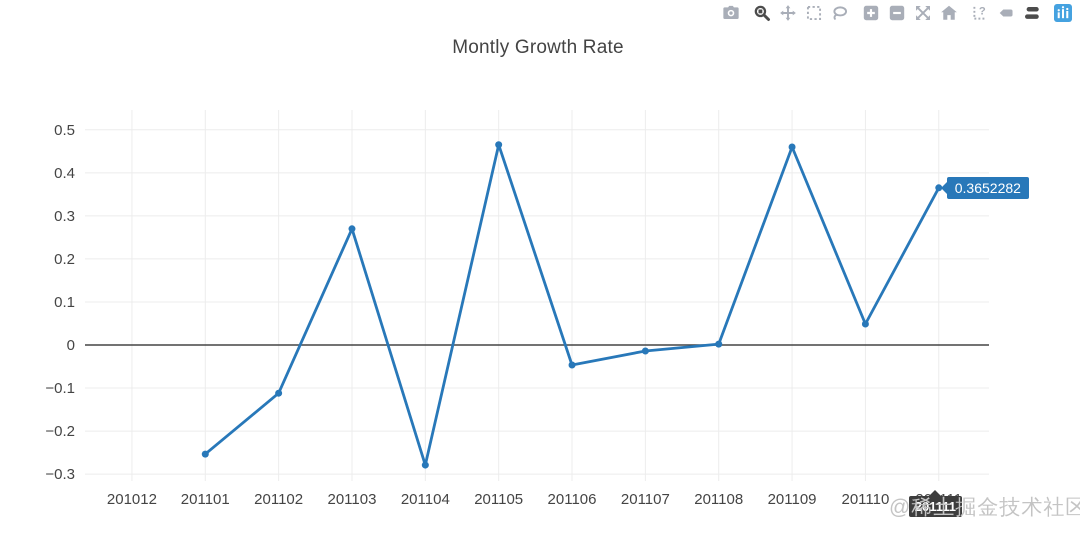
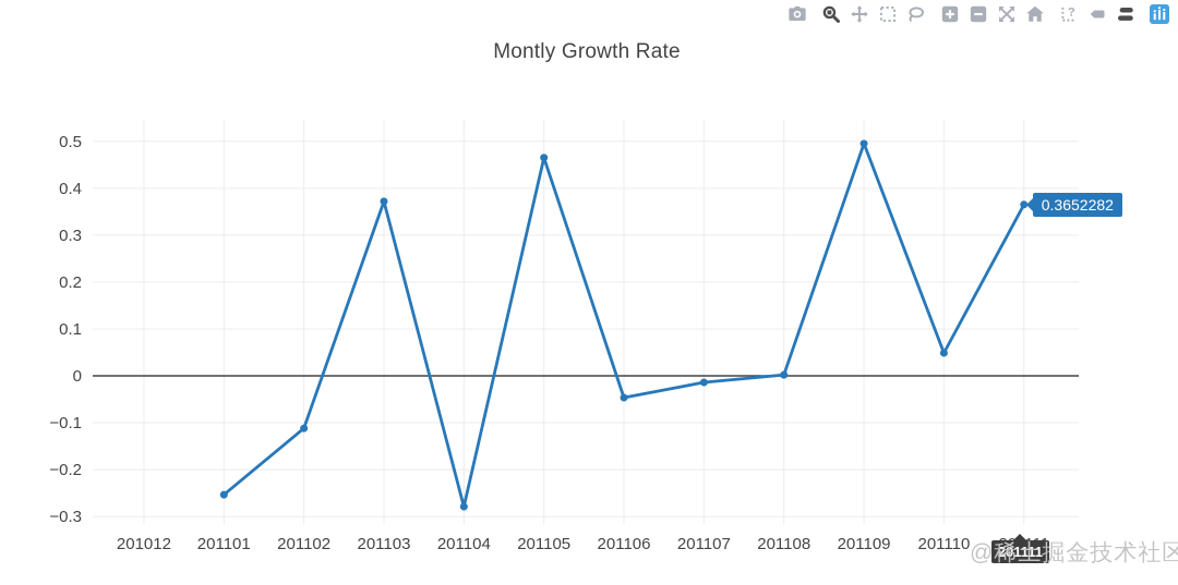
201103: 0.27 -> 0.37
201109: 0.46 -> 0.50
